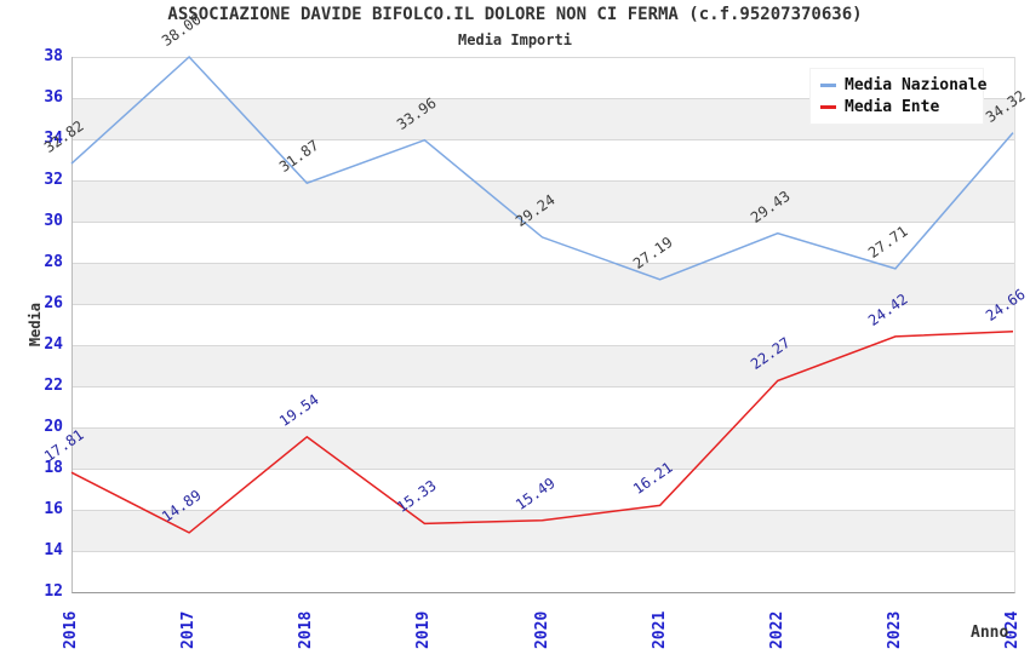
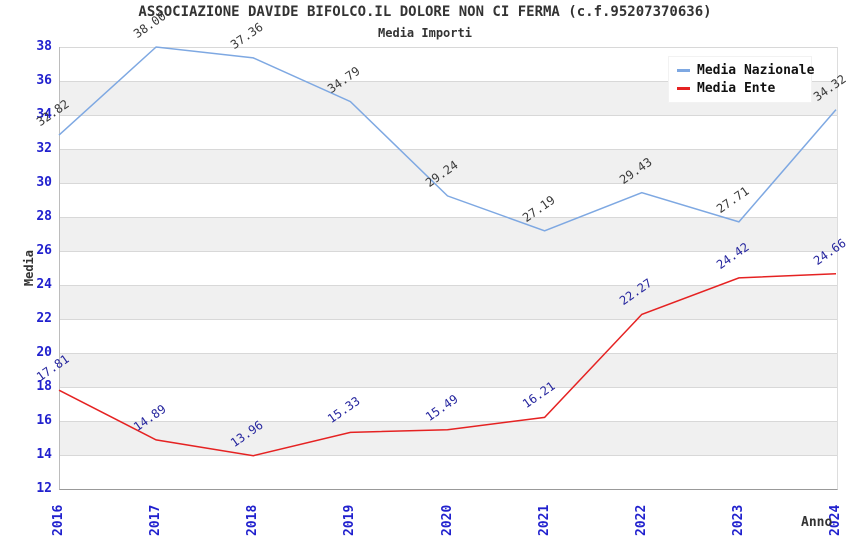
Media Nazionale/2018: 31.87 -> 37.36
Media Ente/2018: 19.54 -> 13.96
Media Nazionale/2019: 33.96 -> 34.79
